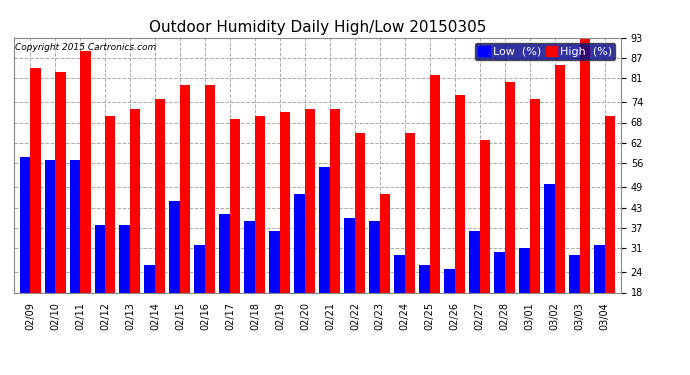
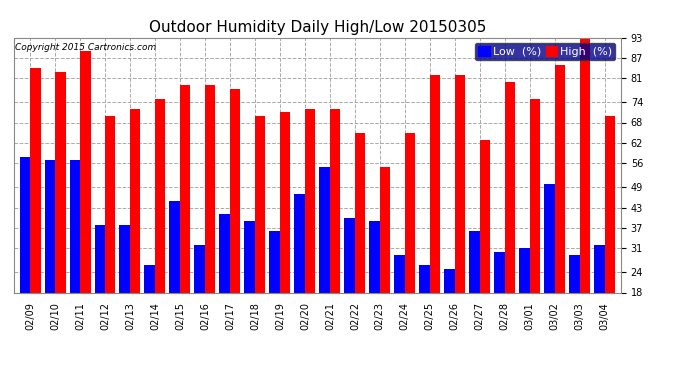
High (%)/02/17: 69 -> 78
High (%)/02/23: 47 -> 55
High (%)/02/26: 76 -> 82
